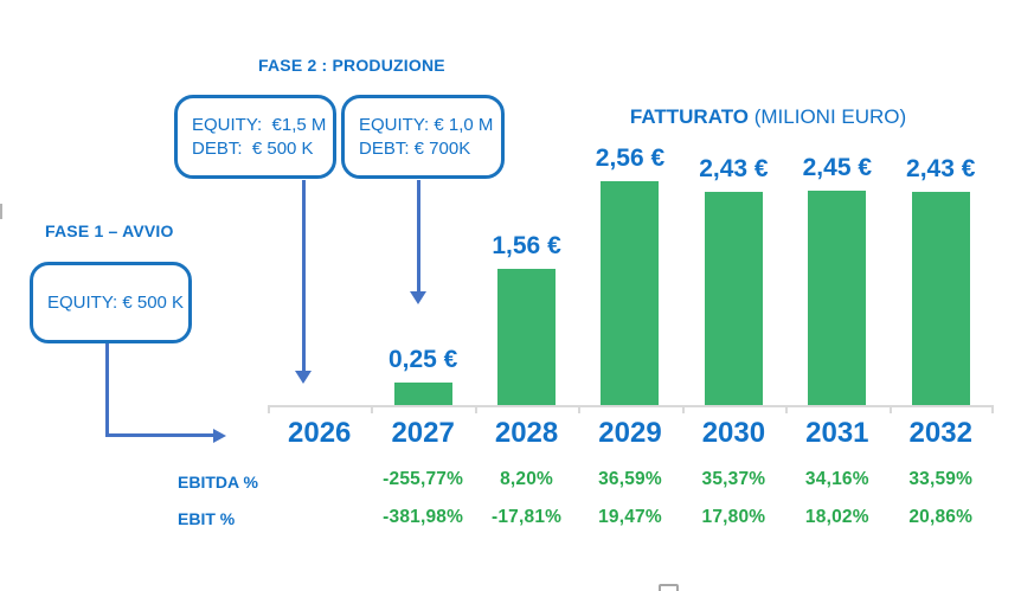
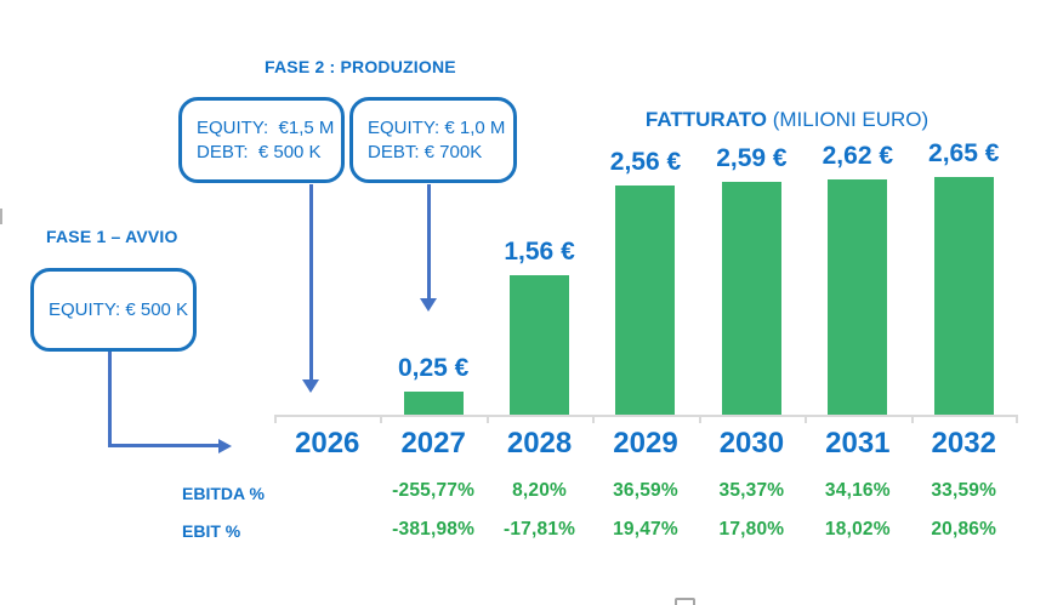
2030: 2,43 -> 2,59
2031: 2,45 -> 2,62
2032: 2,43 -> 2,65
